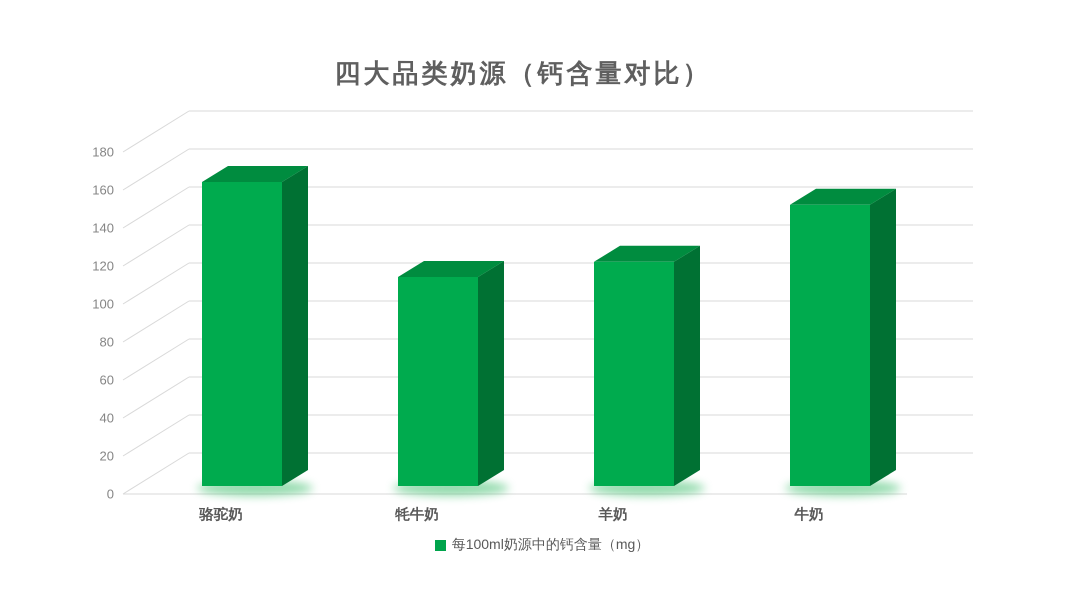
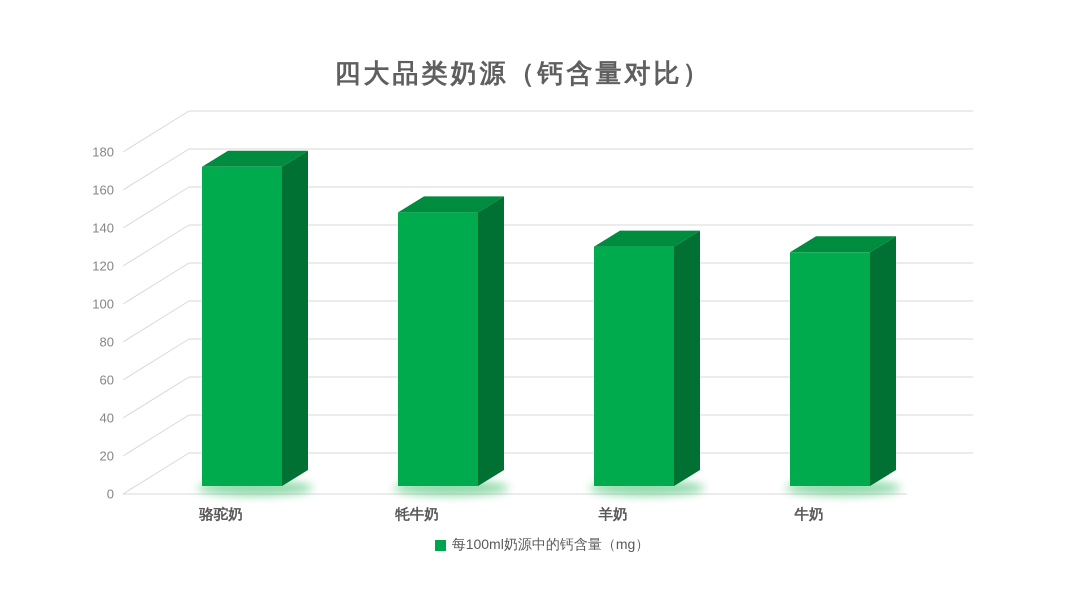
骆驼奶: 160 -> 168
牦牛奶: 110 -> 144
羊奶: 118 -> 126
牛奶: 148 -> 123
